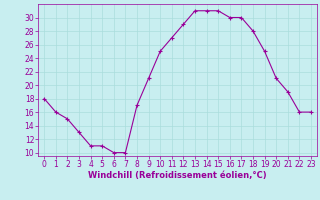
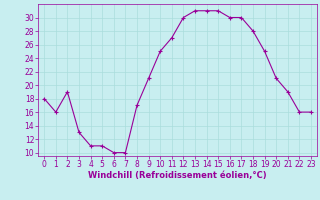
2: 15 -> 19
12: 29 -> 30
